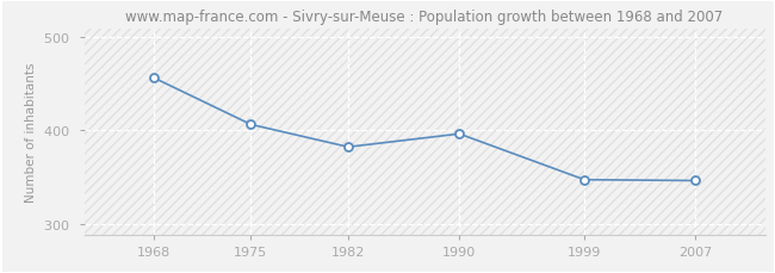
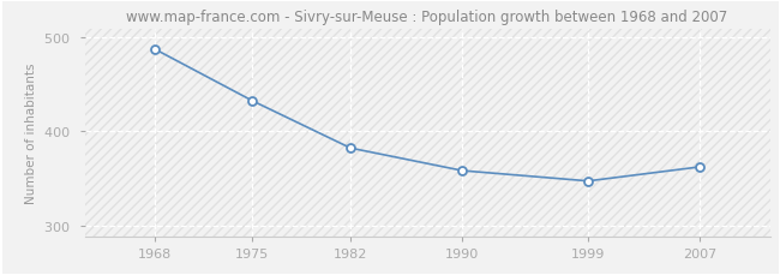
1968: 456  -> 487 
1975: 406  -> 432 
1990: 396  -> 358 
2007: 346  -> 362 
